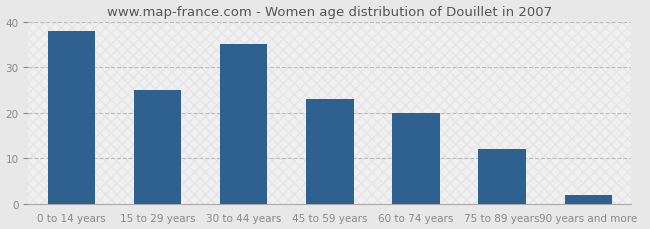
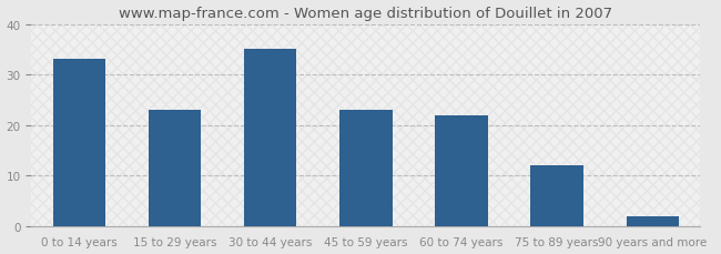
0 to 14 years: 38 -> 33
15 to 29 years: 25 -> 23
60 to 74 years: 20 -> 22
